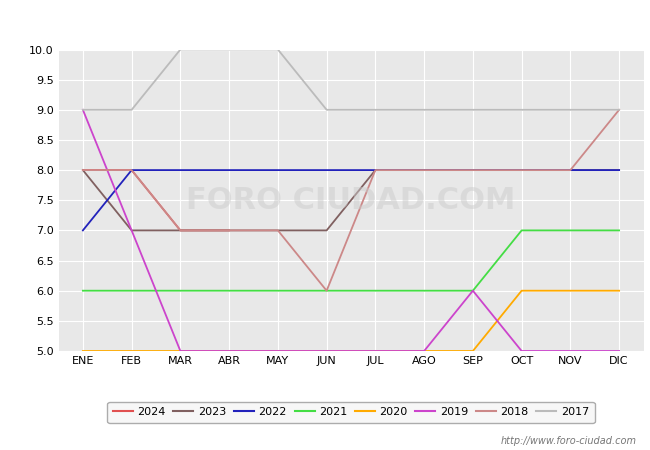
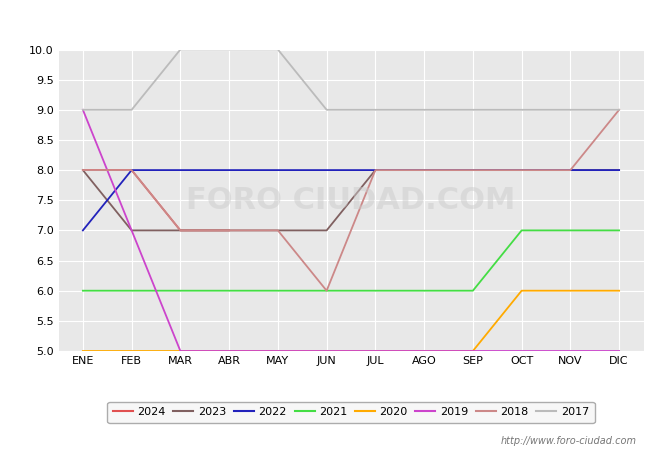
2019/SEP: 6 -> 5
